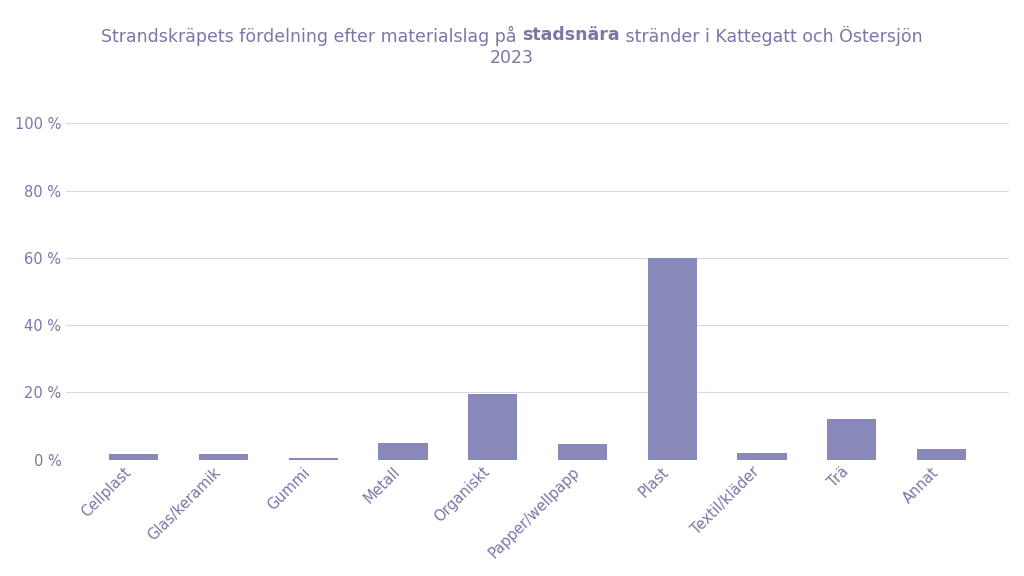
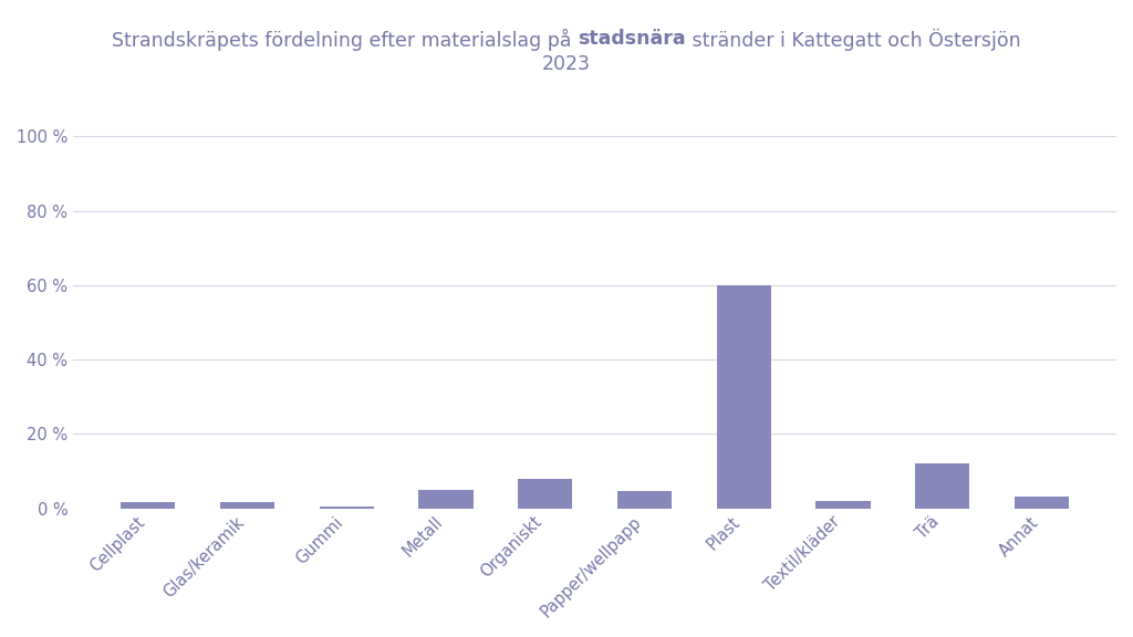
Organiskt: 19.5 % -> 8.0 %
